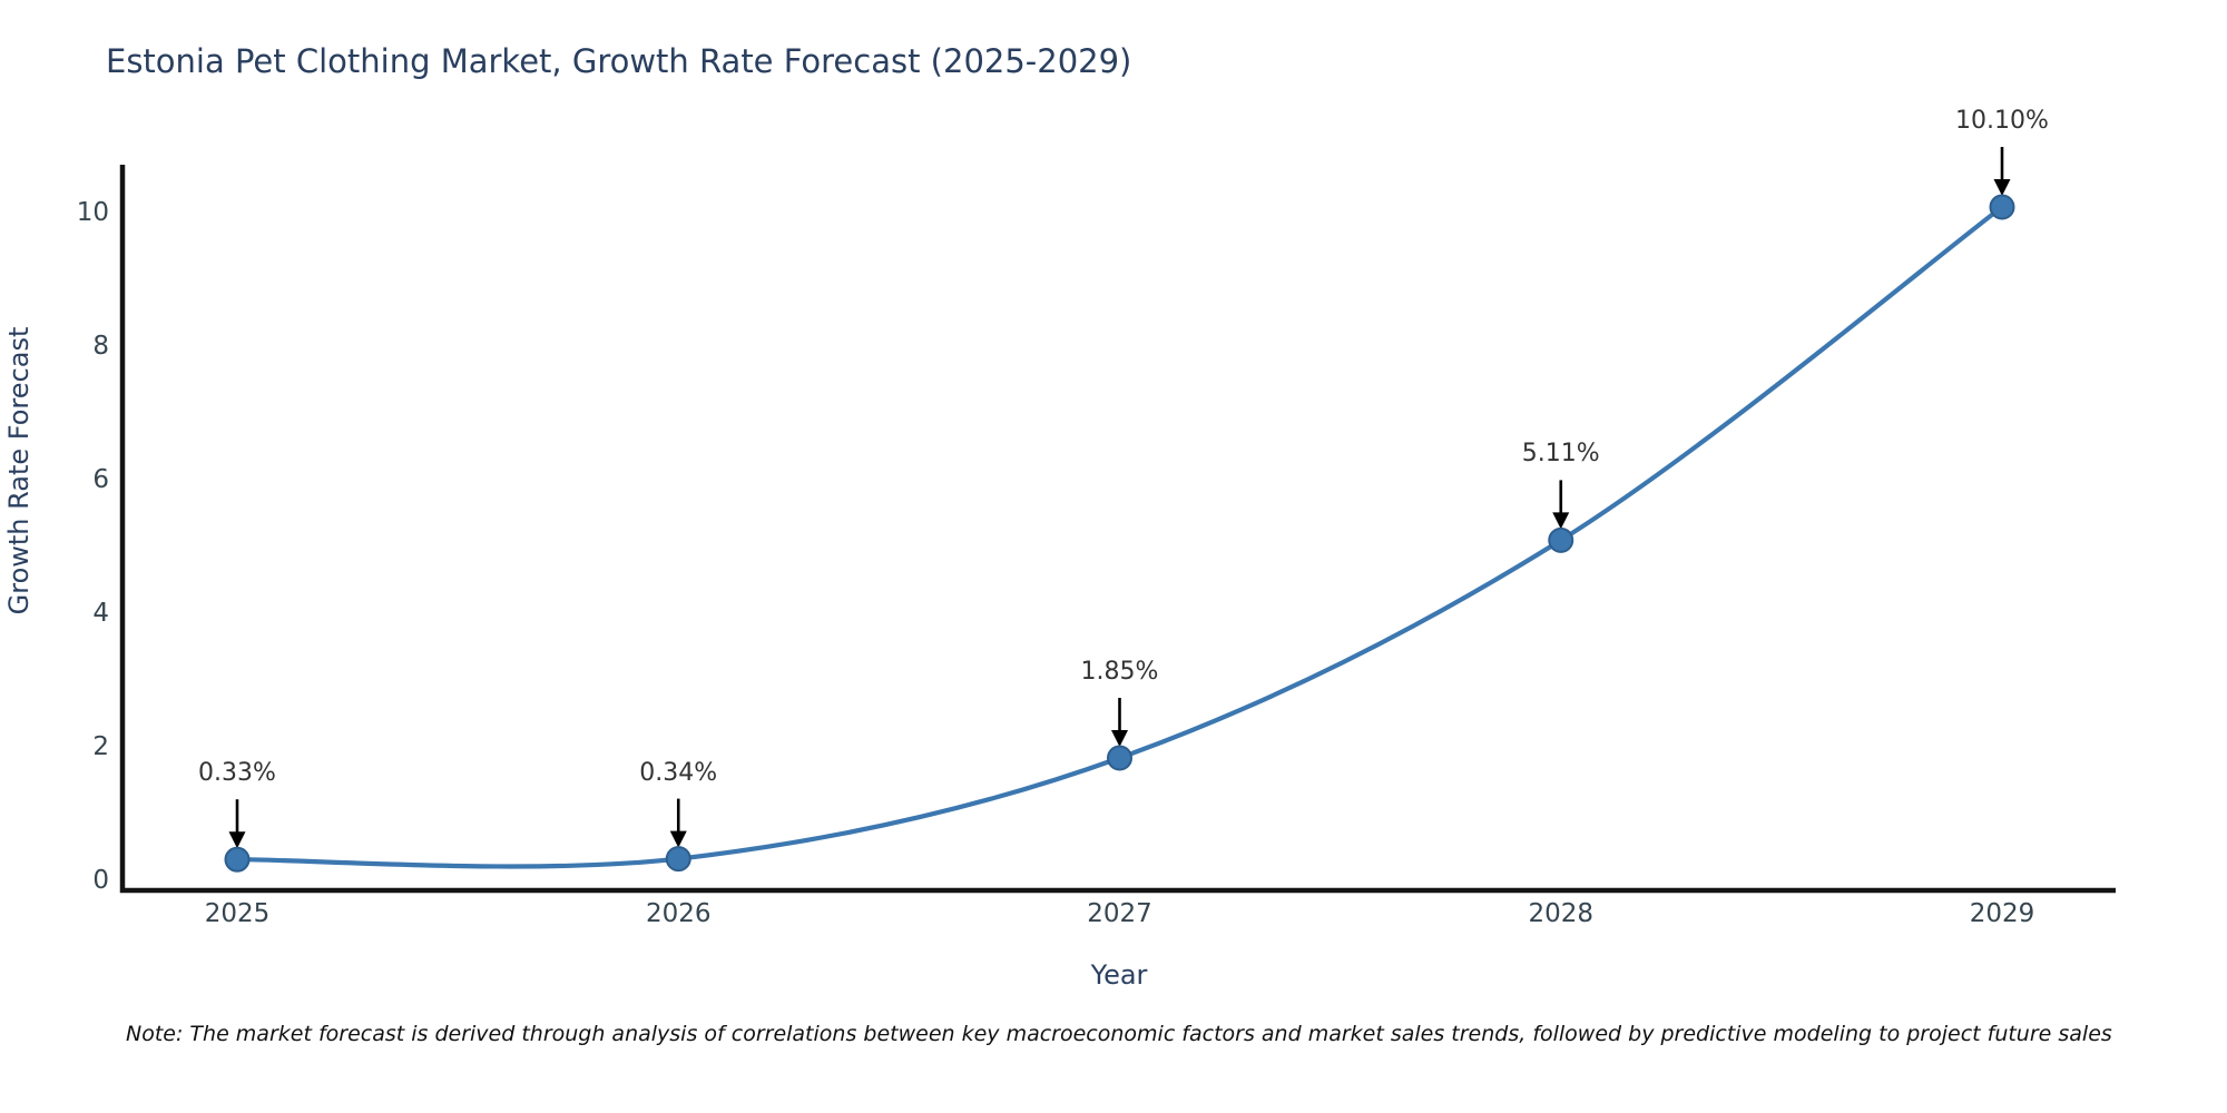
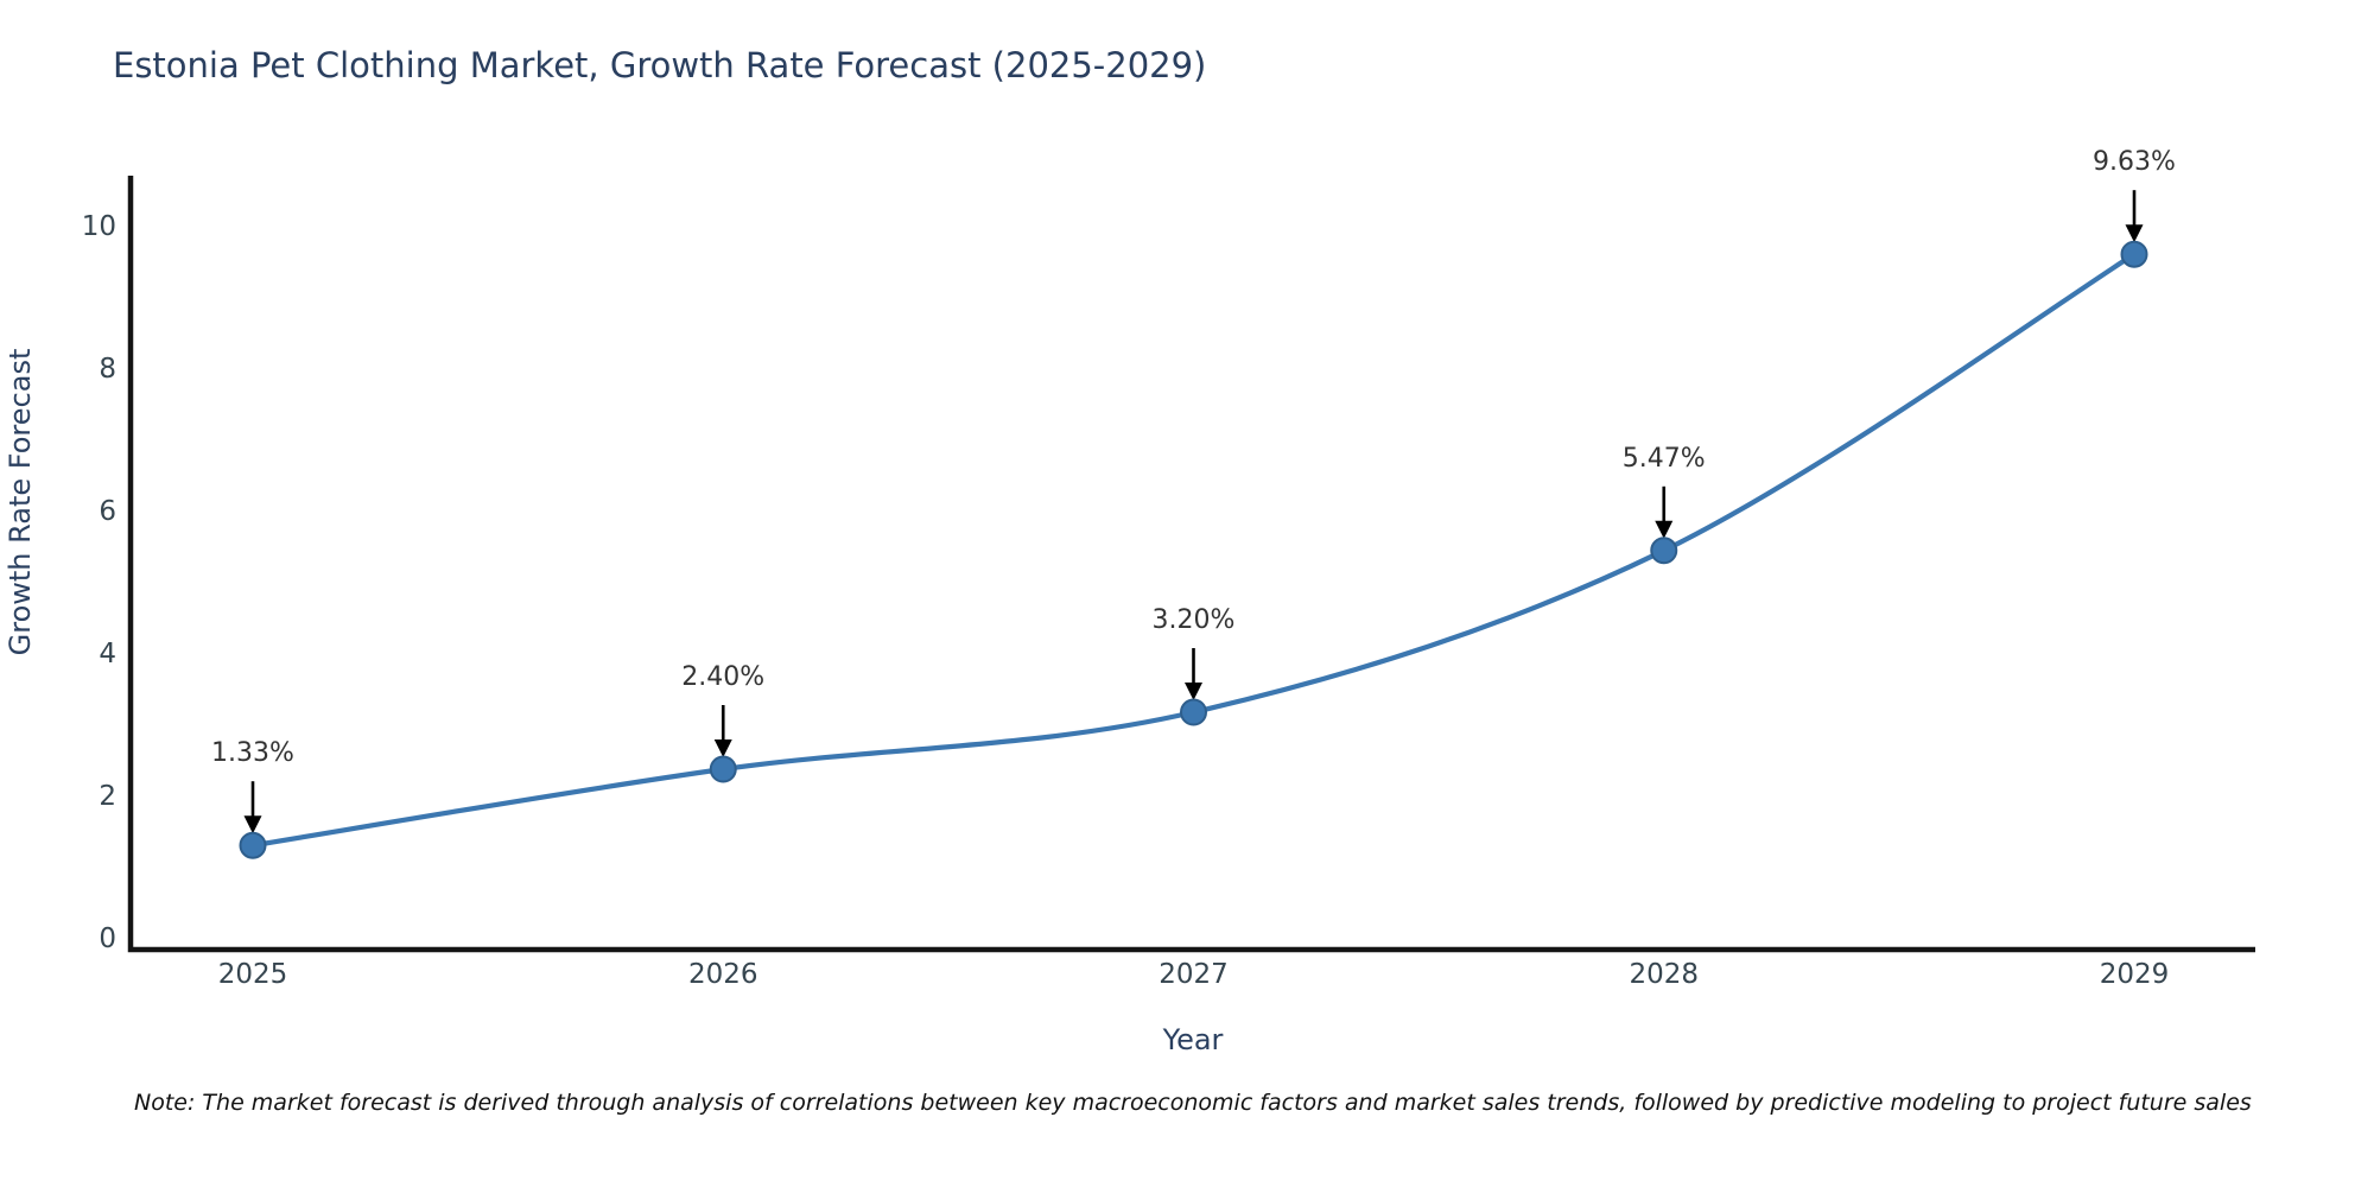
2025: 0.33% -> 1.33%
2026: 0.34% -> 2.40%
2027: 1.85% -> 3.20%
2028: 5.11% -> 5.47%
2029: 10.10% -> 9.63%
